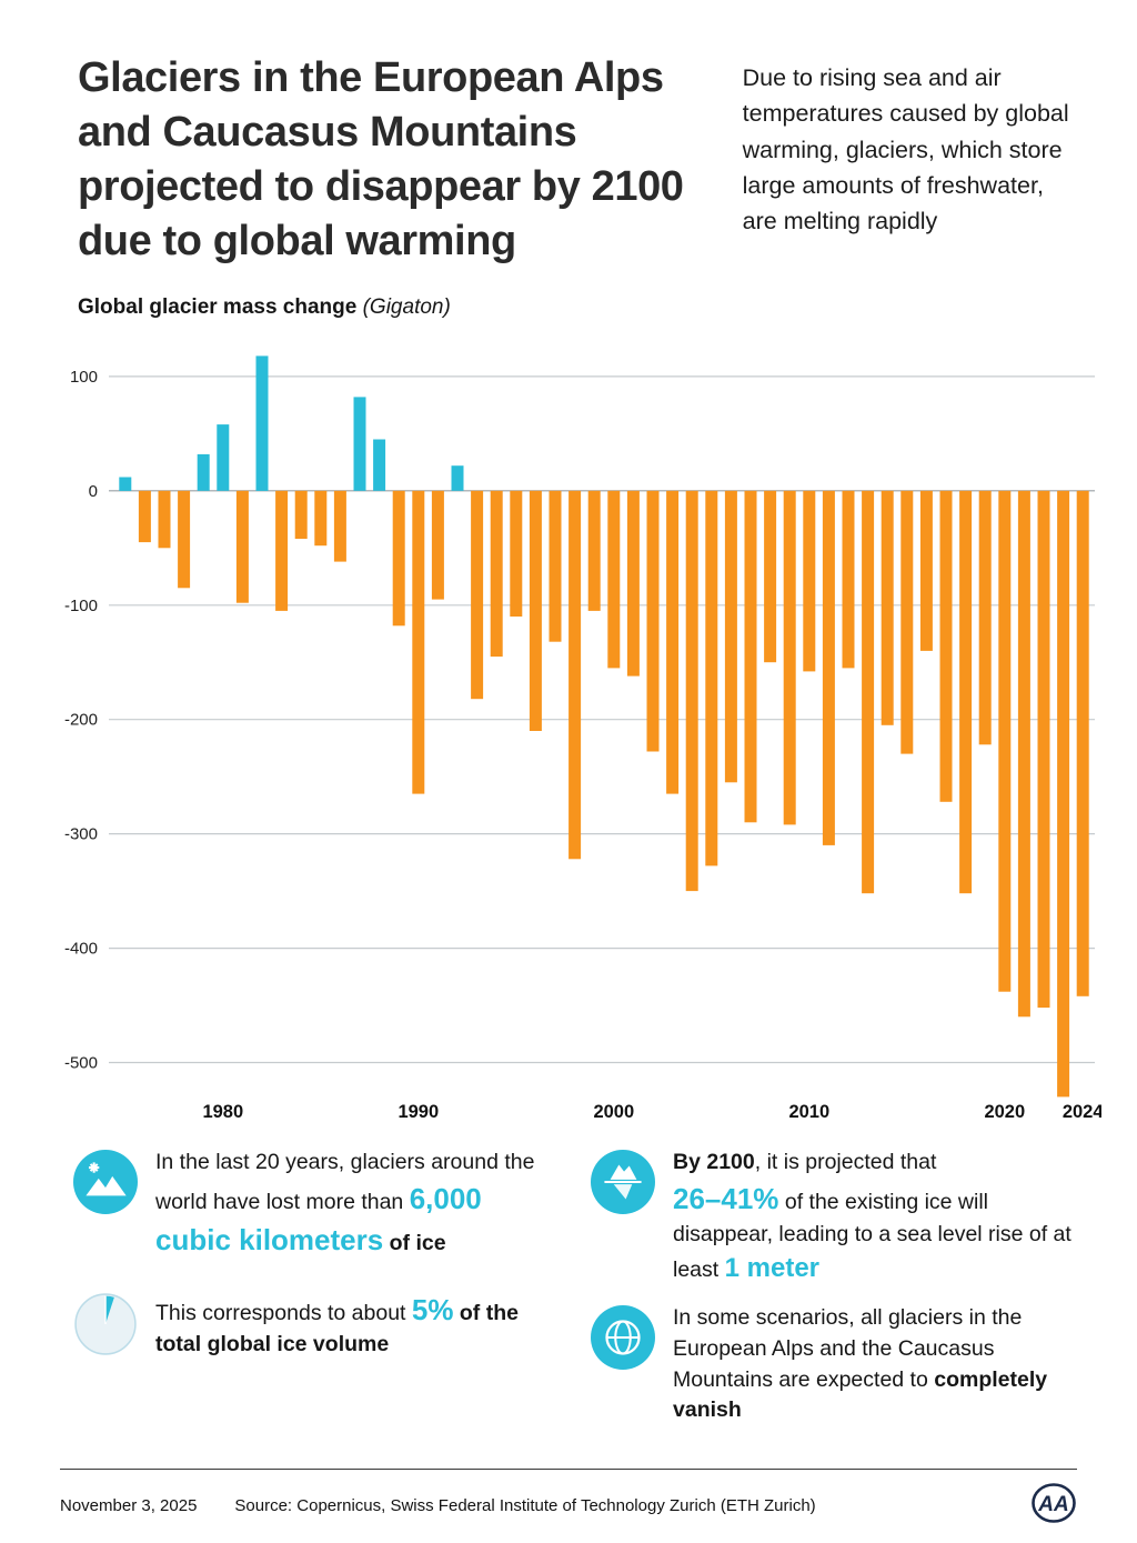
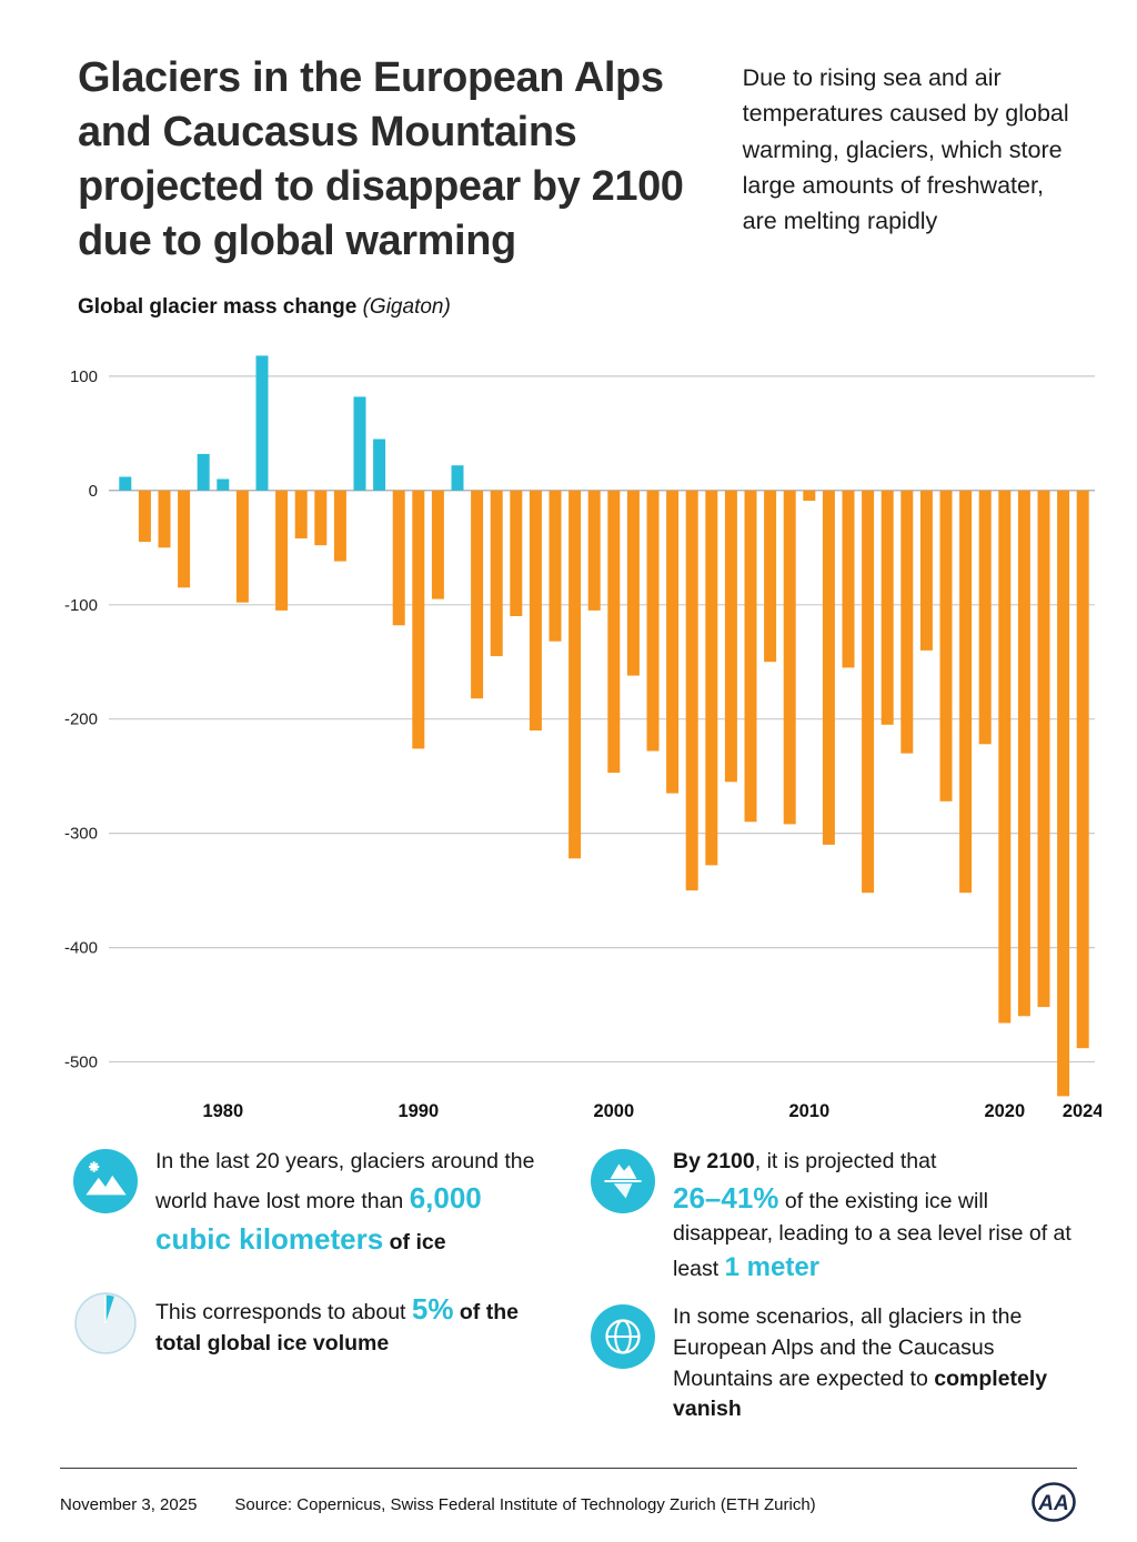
1980: 58 -> 10
1990: -265 -> -226
2000: -155 -> -247
2010: -158 -> -9
2020: -438 -> -466
2024: -442 -> -488
